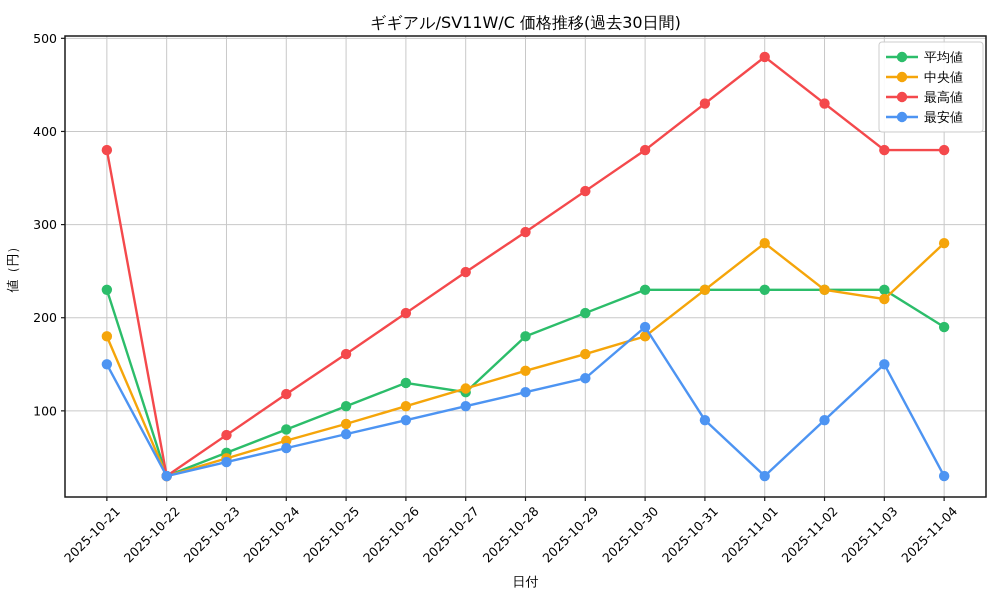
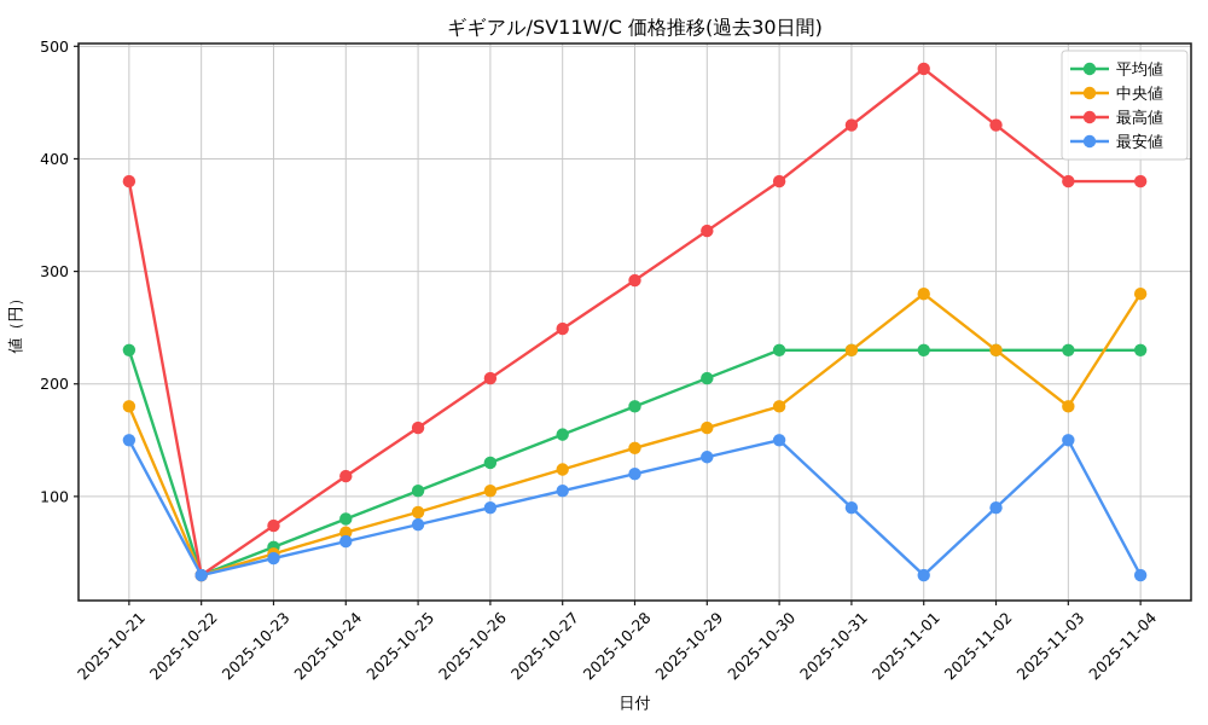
平均値/2025-10-27: 120 -> 160
最安値/2025-10-30: 190 -> 150
中央値/2025-11-03: 220 -> 180
平均値/2025-11-04: 190 -> 230
